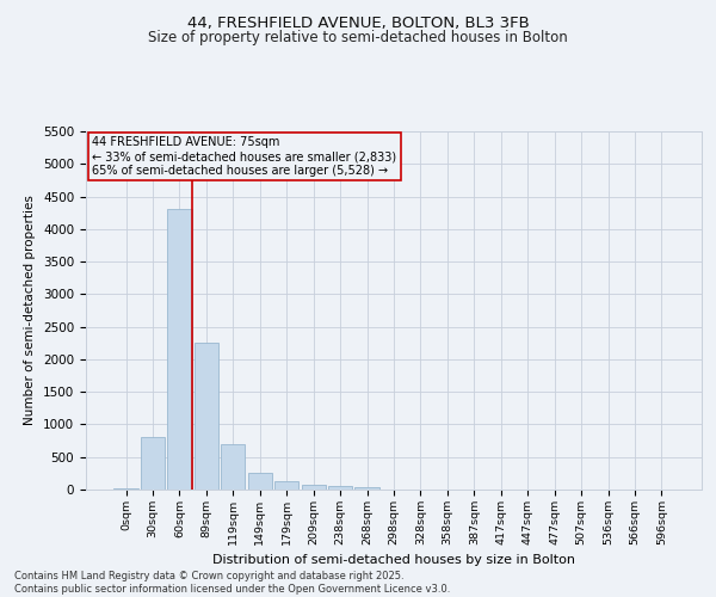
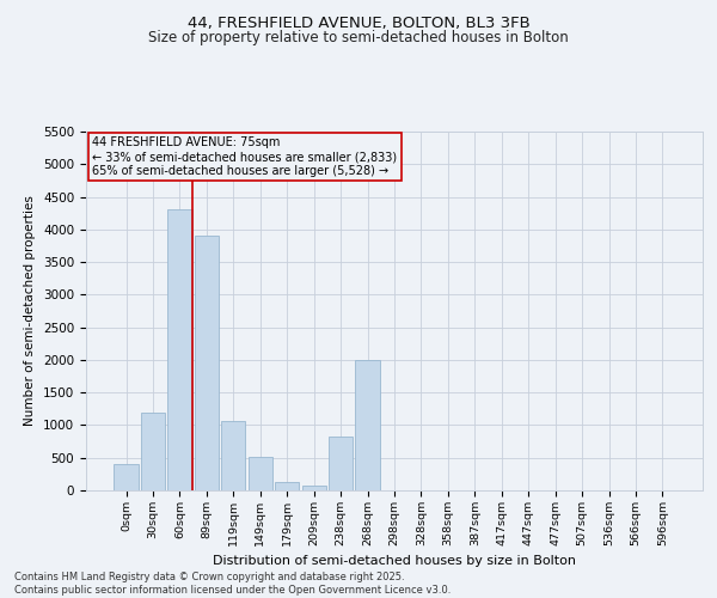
0sqm: 20 -> 400
30sqm: 800 -> 1200
89sqm: 2250 -> 3900
119sqm: 700 -> 1060
149sqm: 250 -> 520
238sqm: 60 -> 820
268sqm: 40 -> 2000
